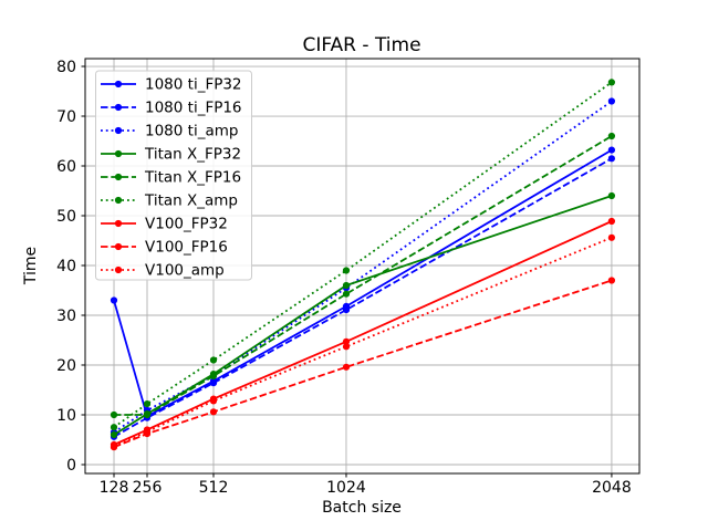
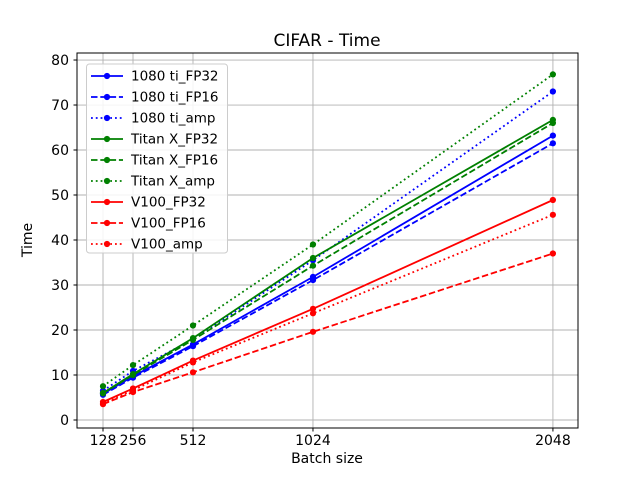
1080 ti_FP32/128: 33 -> 6
Titan X_FP16/128: 10 -> 6
Titan X_FP32/2048: 54 -> 67
